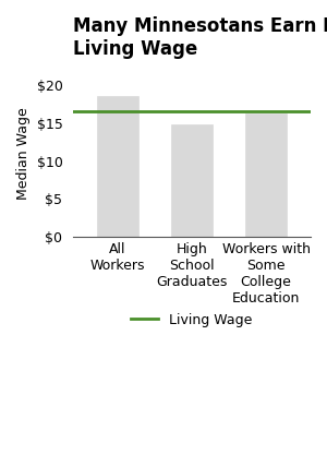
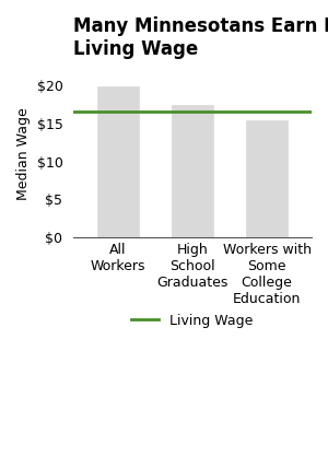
All Workers: $18.5 -> $19.8
High School Graduates: $14.8 -> $17.4
Workers with Some College Education: $16.2 -> $15.4
